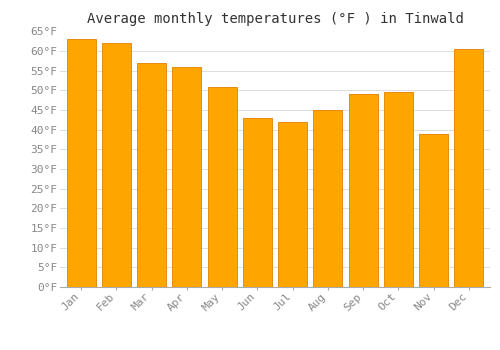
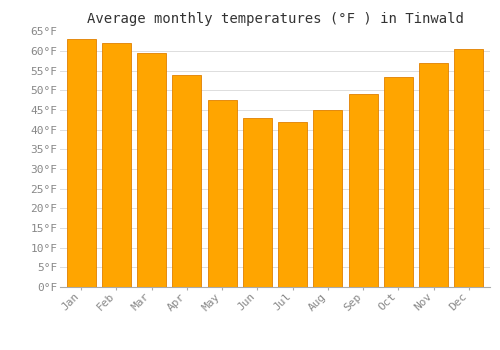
Mar: 57.0°F -> 59.5°F
Apr: 56.0°F -> 54.0°F
May: 51.0°F -> 47.5°F
Oct: 49.5°F -> 53.5°F
Nov: 39.0°F -> 57.0°F
